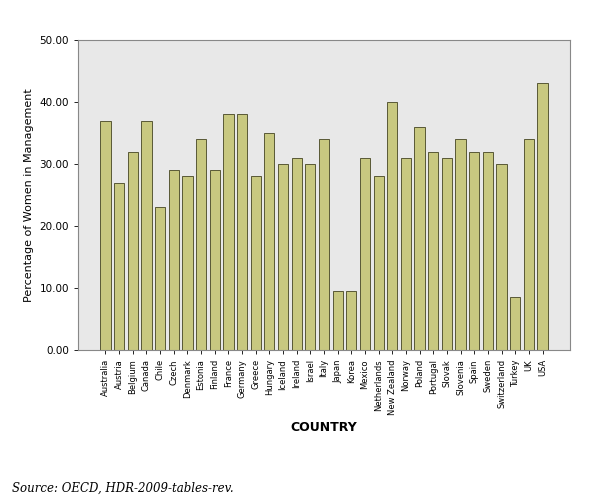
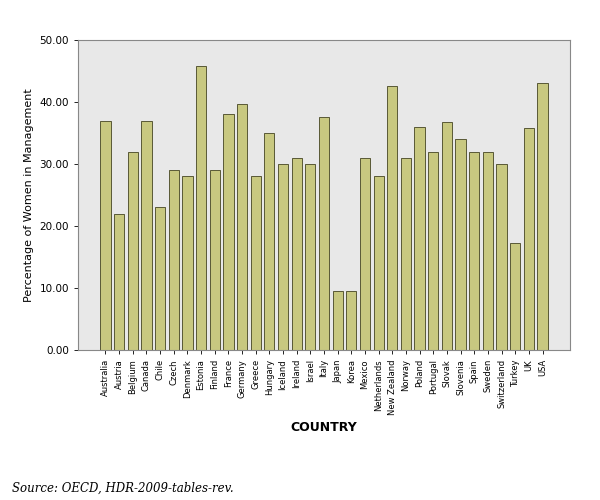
Austria: 27.0 -> 22.0
Estonia: 34.0 -> 45.8
Germany: 38.0 -> 39.6
Italy: 34.0 -> 37.6
New Zealand: 40.0 -> 42.6
Slovak: 31.0 -> 36.8
Turkey: 8.5 -> 17.2
UK: 34.0 -> 35.8
